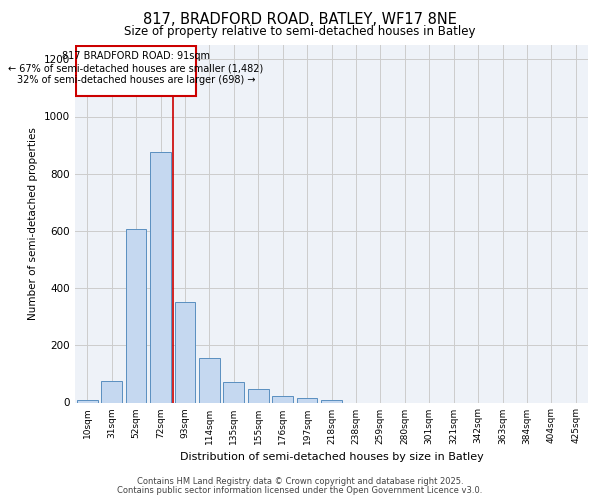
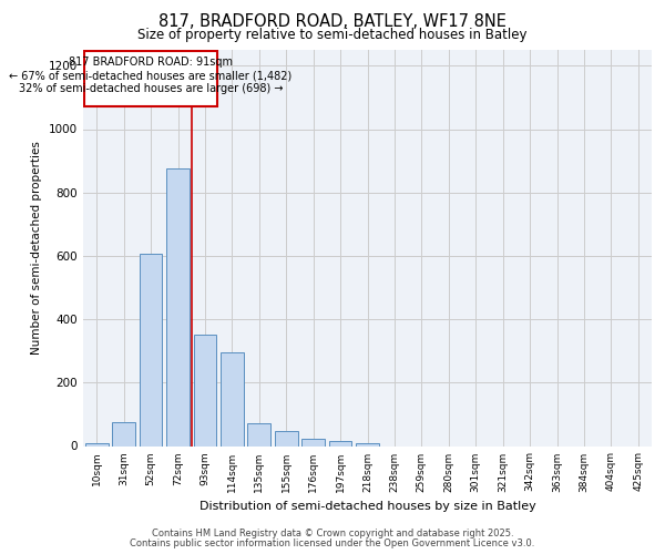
114sqm: 155 -> 295
